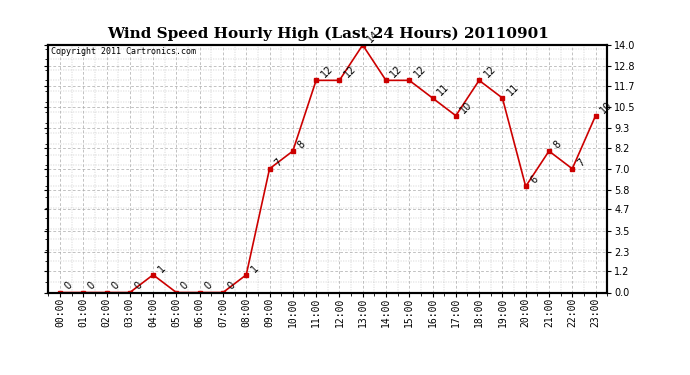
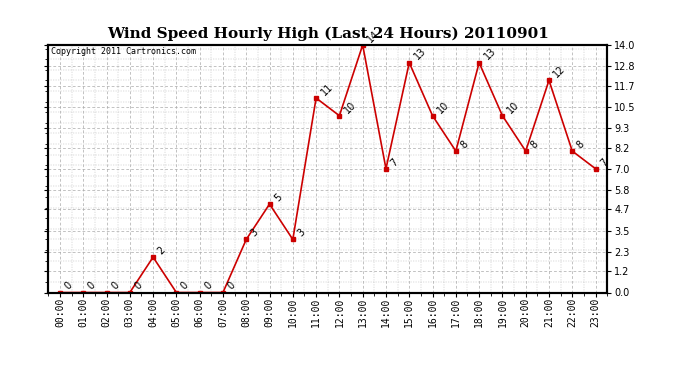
04:00: 1 -> 2
08:00: 1 -> 3
09:00: 7 -> 5
10:00: 8 -> 3
11:00: 12 -> 11
12:00: 12 -> 10
14:00: 12 -> 7
15:00: 12 -> 13
16:00: 11 -> 10
17:00: 10 -> 8
18:00: 12 -> 13
19:00: 11 -> 10
20:00: 6 -> 8
21:00: 8 -> 12
22:00: 7 -> 8
23:00: 10 -> 7
